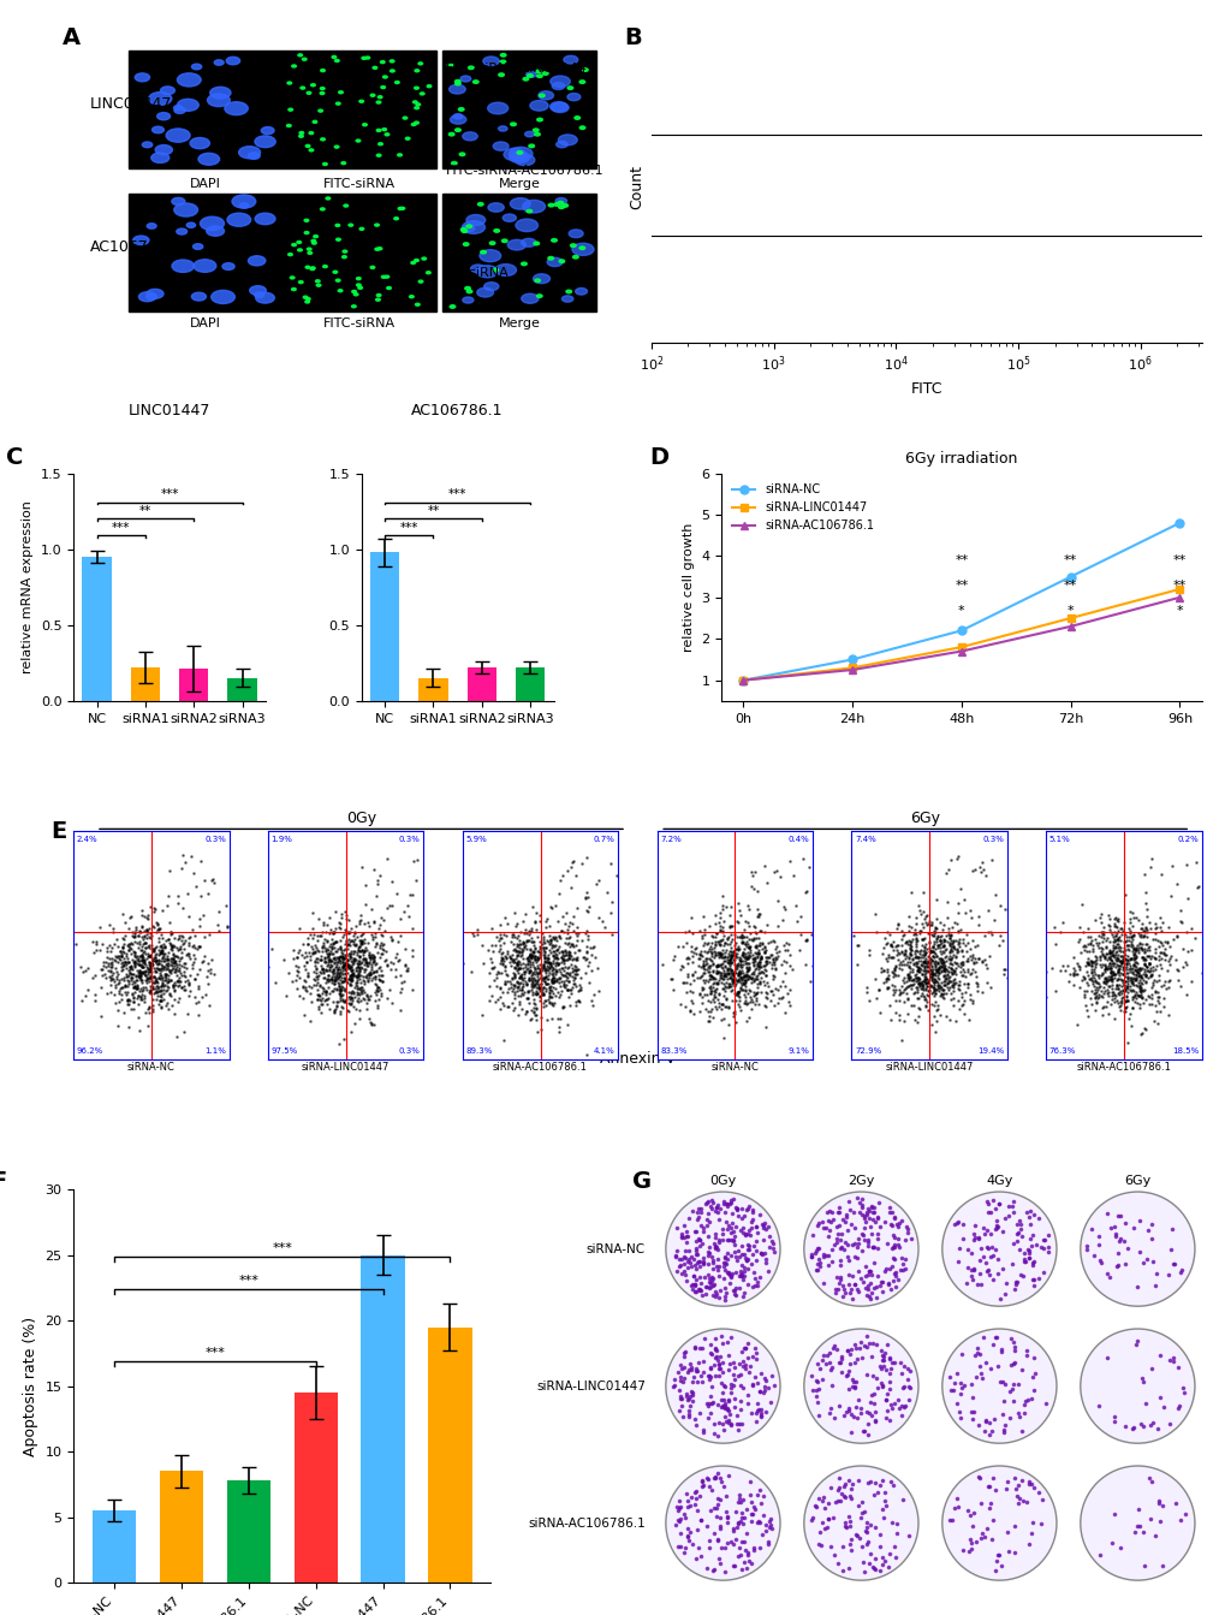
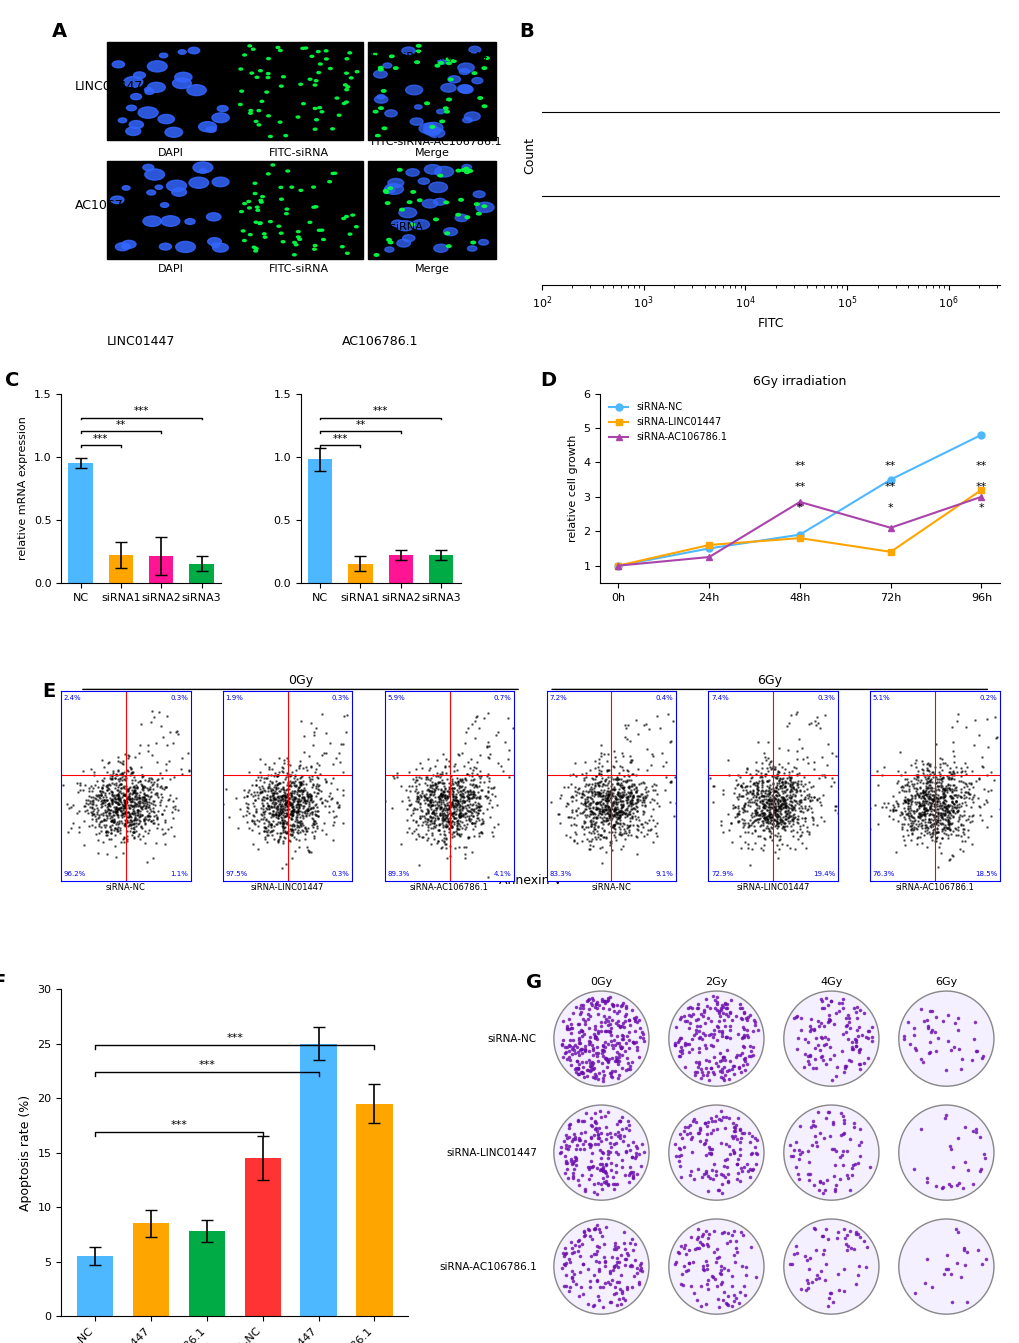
6Gy irradiation/siRNA-LINC01447/24h: 1.3 -> 1.6
6Gy irradiation/siRNA-NC/48h: 2.2 -> 1.9
6Gy irradiation/siRNA-AC106786.1/48h: 1.70 -> 2.85
6Gy irradiation/siRNA-LINC01447/72h: 2.5 -> 1.4
6Gy irradiation/siRNA-AC106786.1/72h: 2.30 -> 2.10
